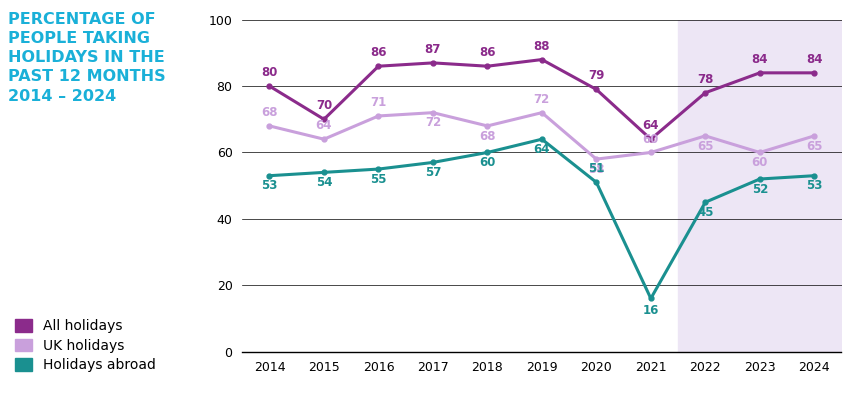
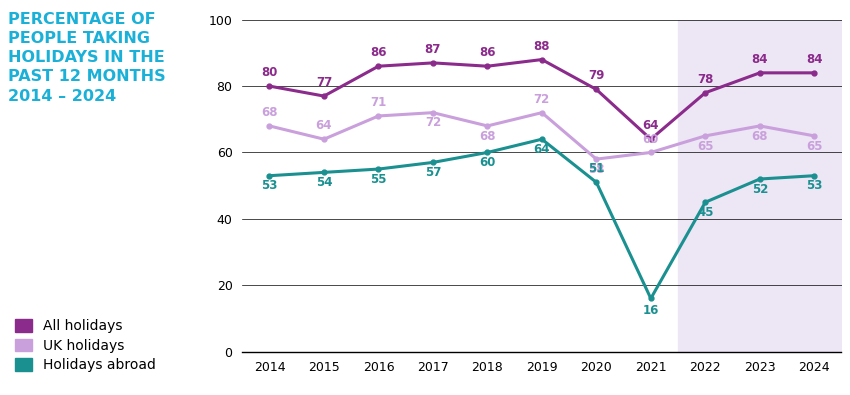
All holidays/2015: 70 -> 77
UK holidays/2023: 60 -> 68
